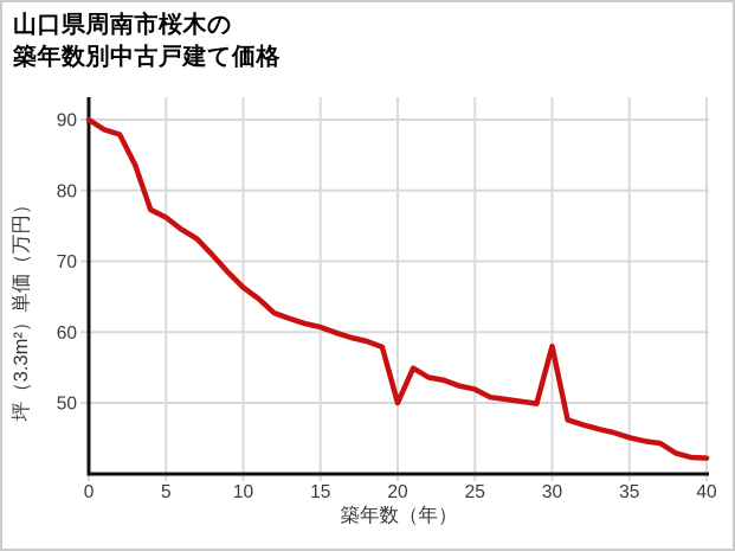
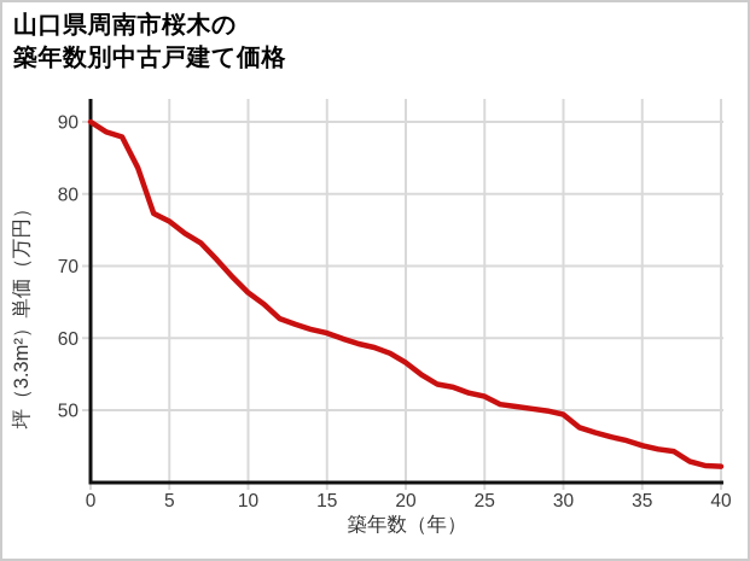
20: 50 -> 57
30: 58 -> 49
